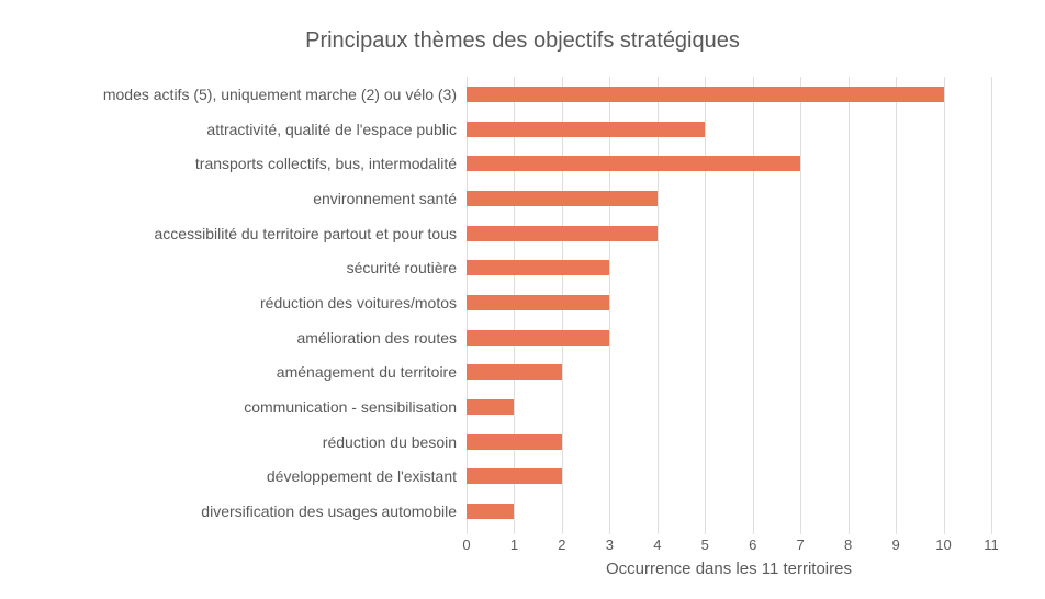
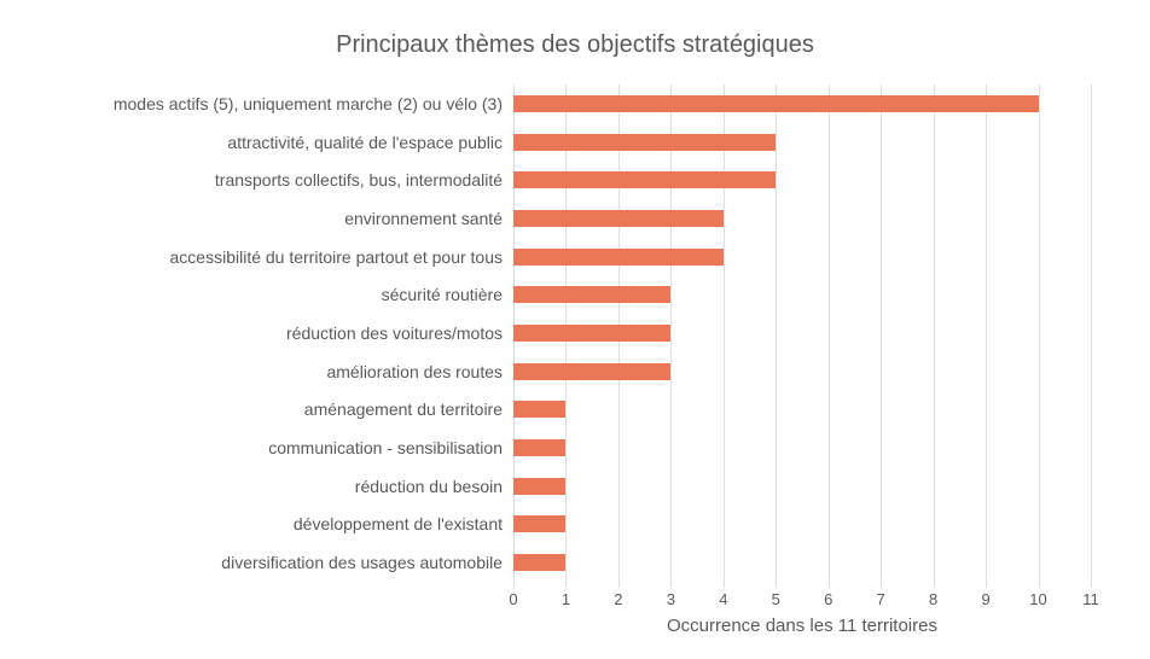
transports collectifs, bus, intermodalité: 7 -> 5
aménagement du territoire: 2 -> 1
réduction du besoin: 2 -> 1
développement de l'existant: 2 -> 1
